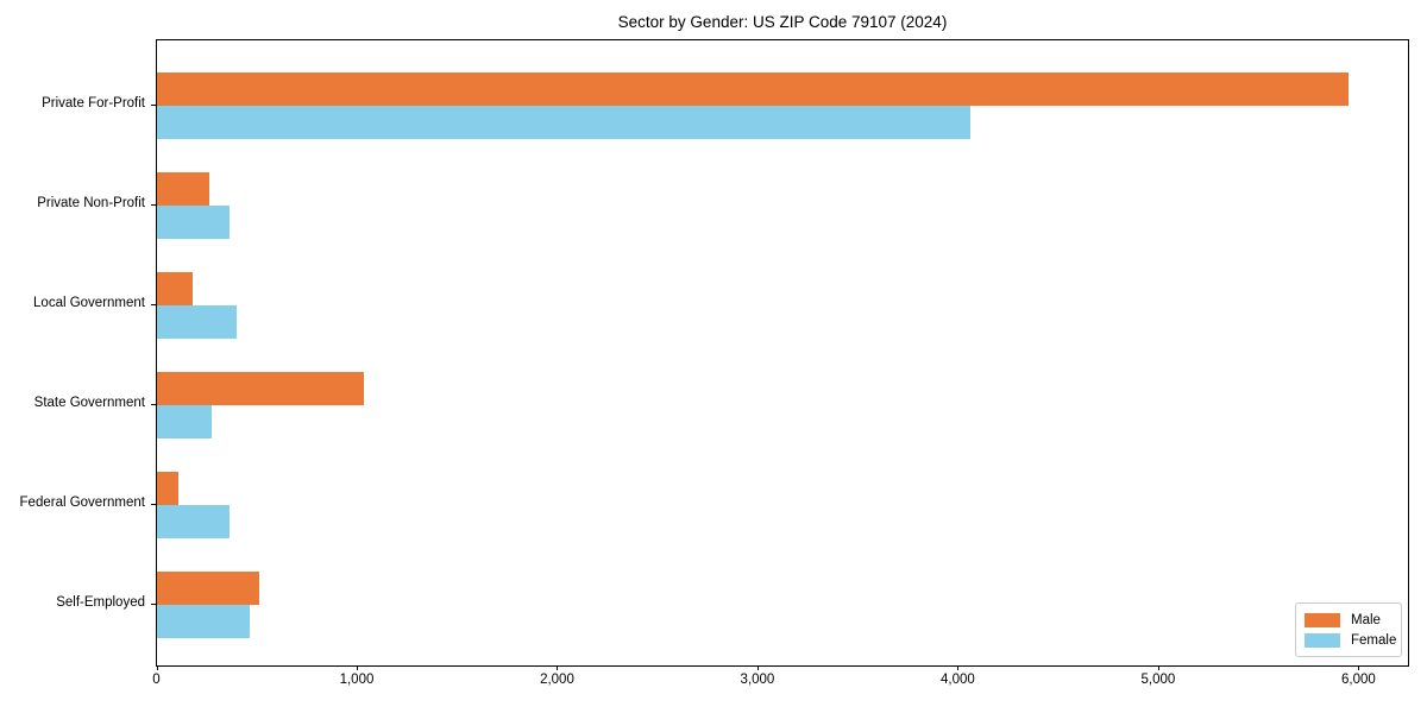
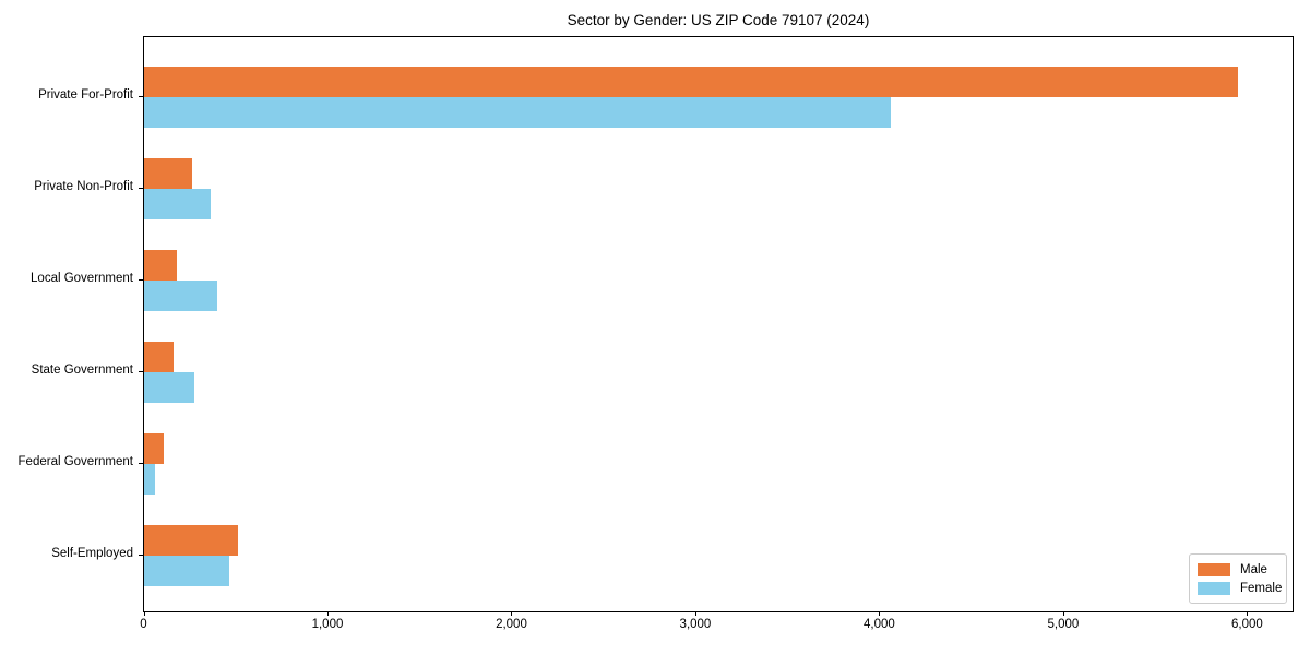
Male/State Government: 1030 -> 160
Female/Federal Government: 360 -> 60
